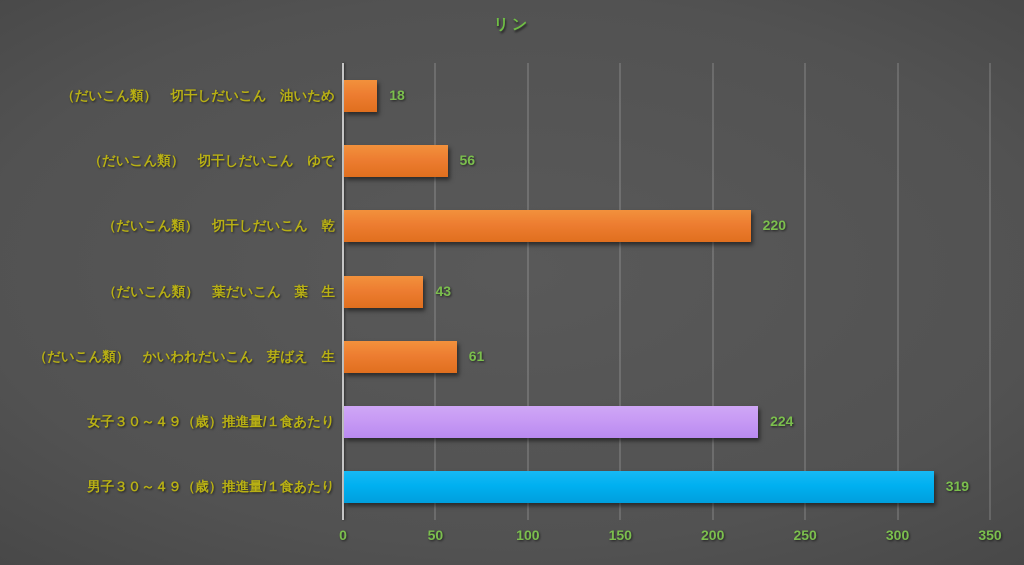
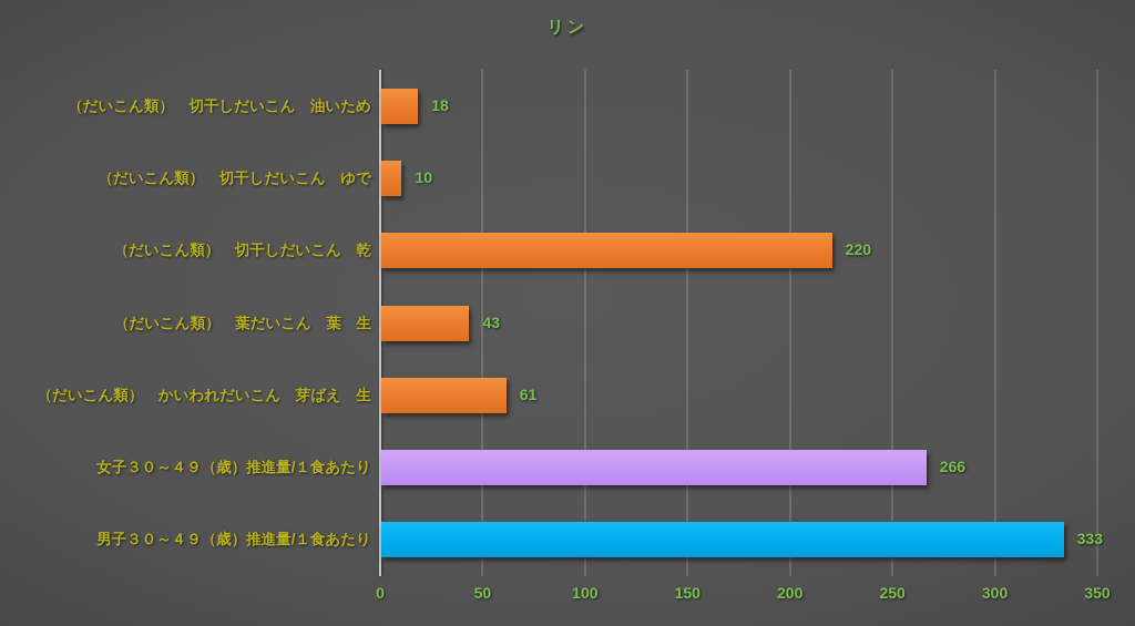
（だいこん類） 切干しだいこん ゆで: 56 -> 10
女子３０～４９（歳）推進量/１食あたり: 224 -> 266
男子３０～４９（歳）推進量/１食あたり: 319 -> 333
